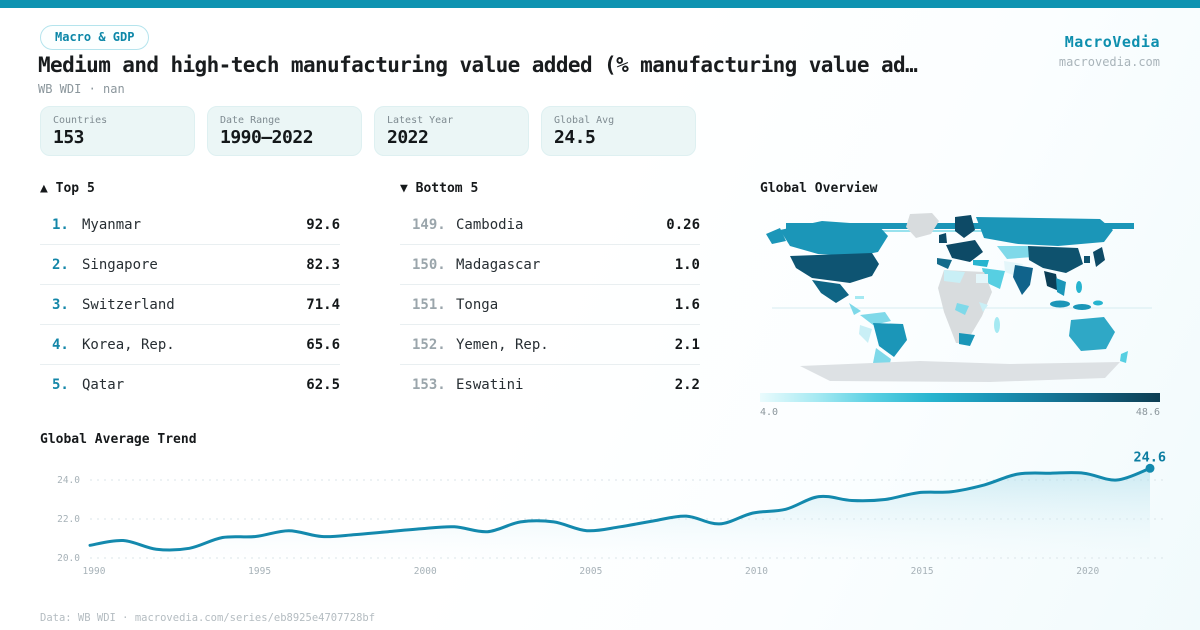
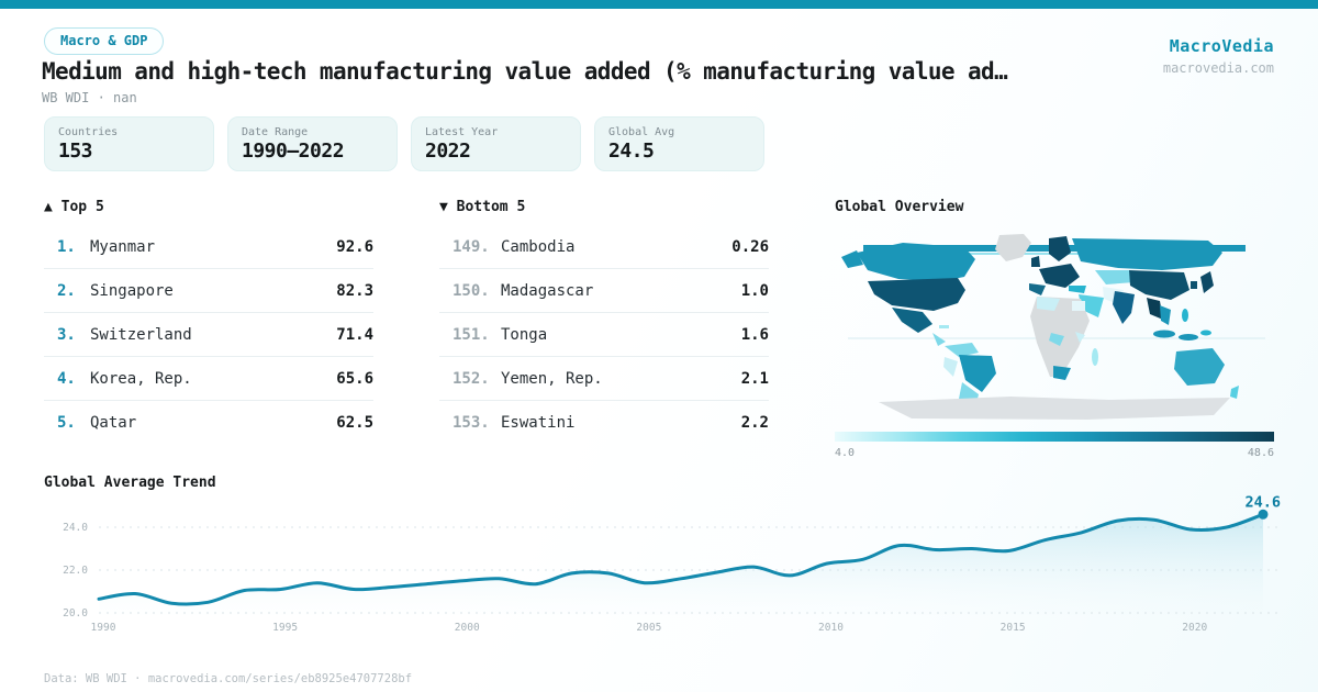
2015: 23.4 -> 22.9
2020: 24.4 -> 23.9
